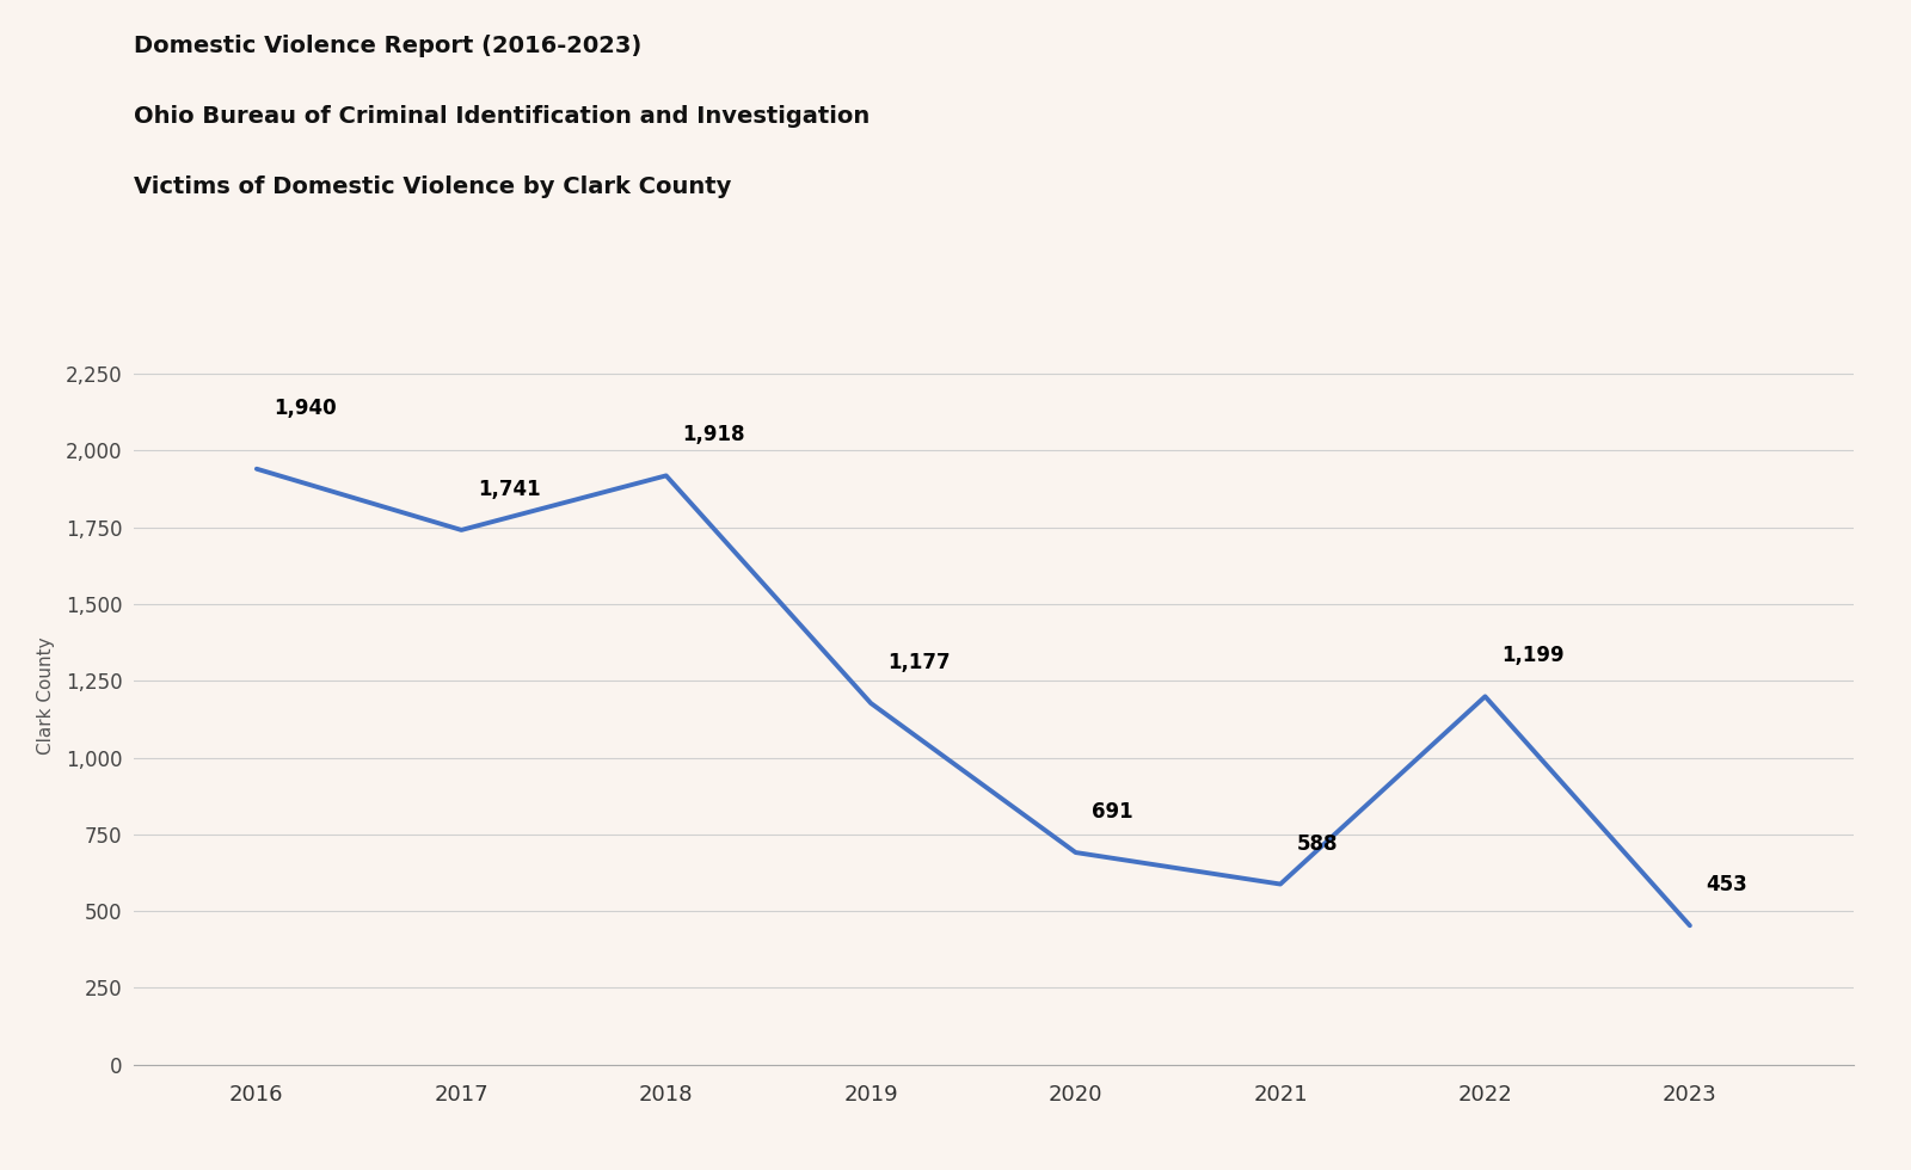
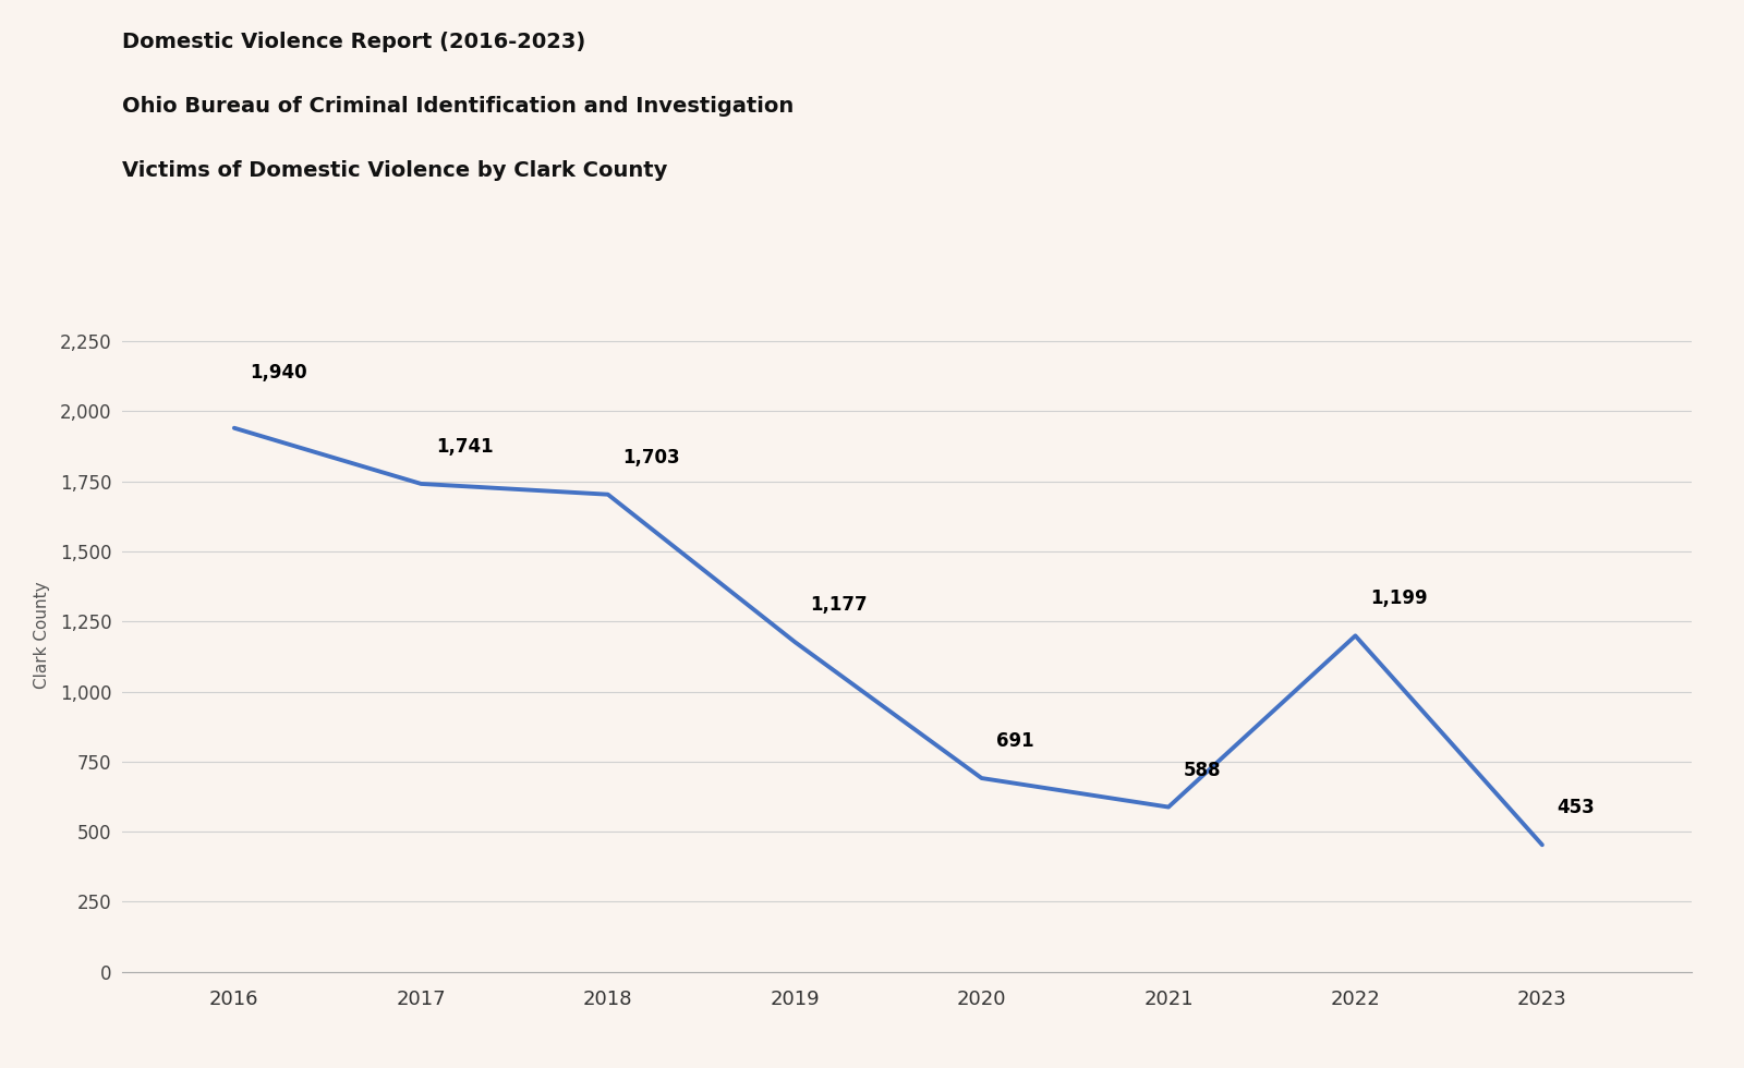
2018: 1,918 -> 1,703
